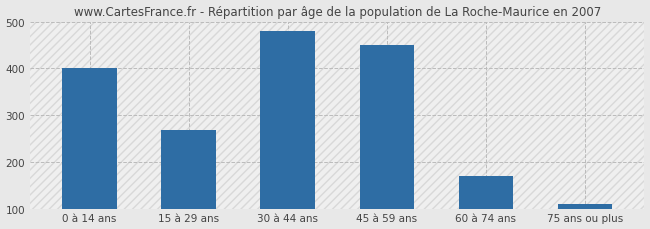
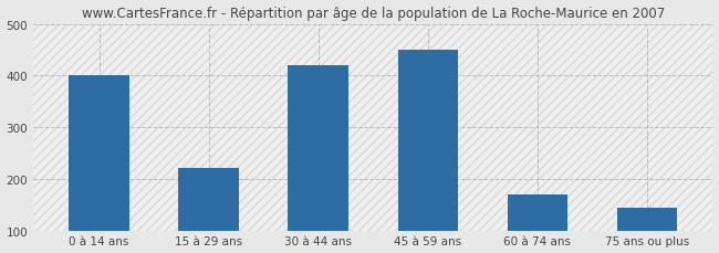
15 à 29 ans: 268 -> 220
30 à 44 ans: 480 -> 420
75 ans ou plus: 110 -> 145
